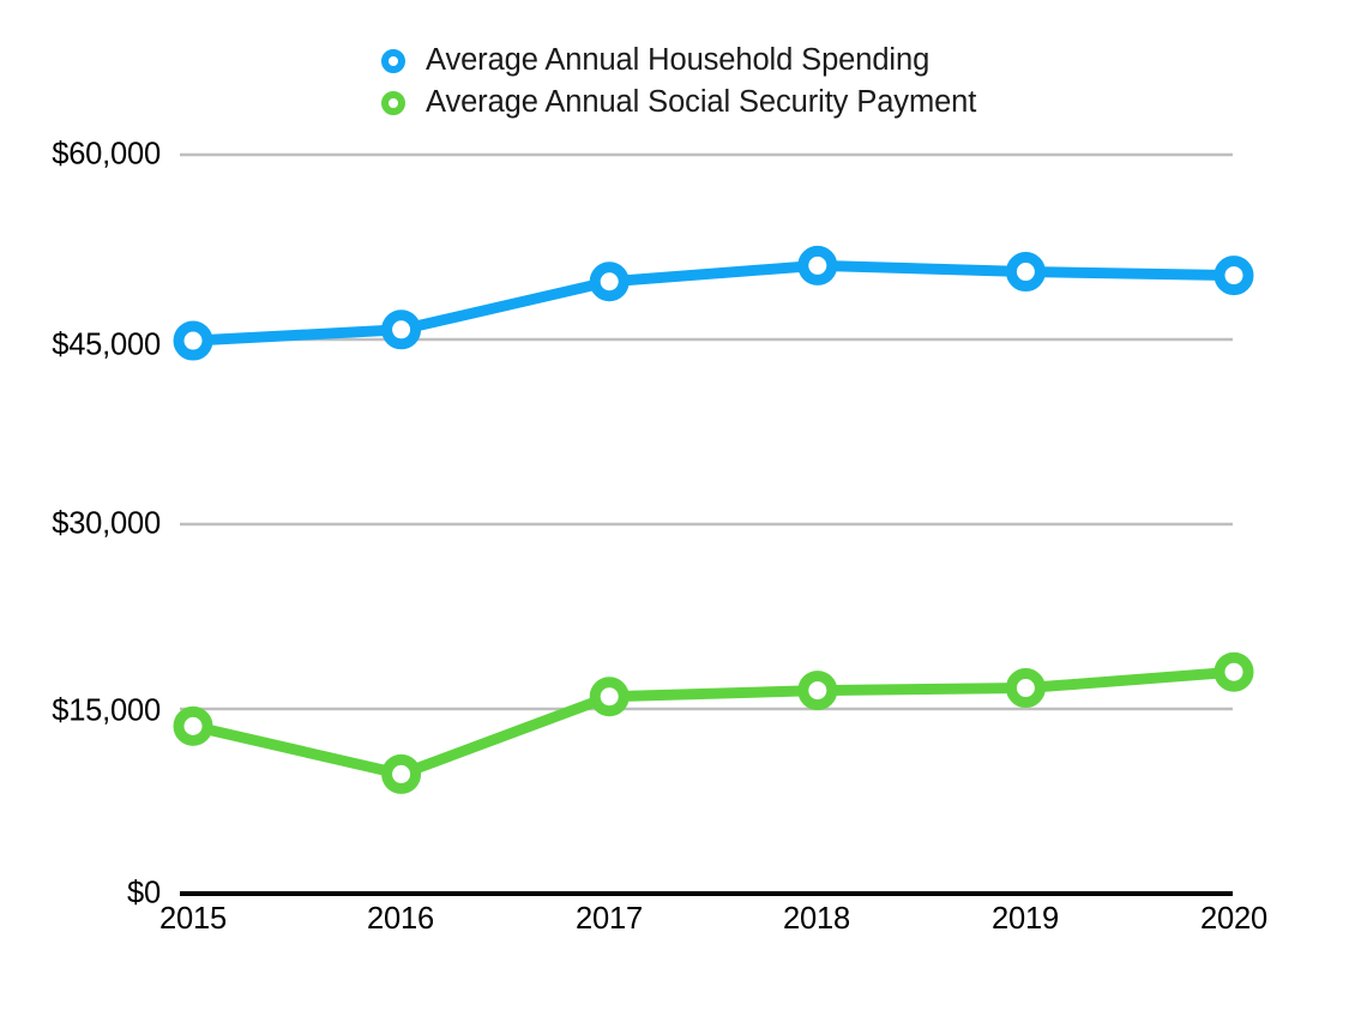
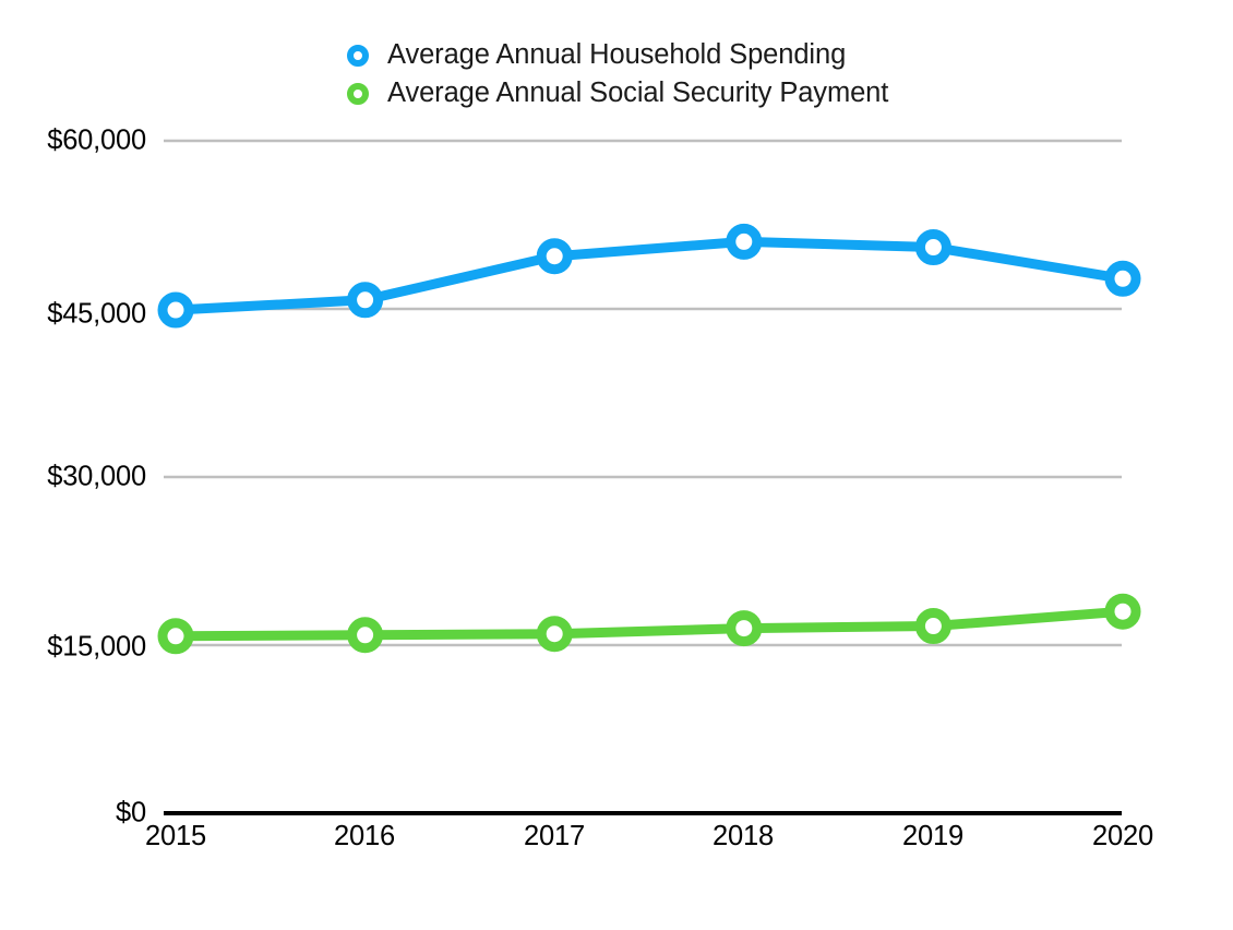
Average Annual Social Security Payment/2015: $13600 -> $15800
Average Annual Social Security Payment/2016: $9700 -> $15900
Average Annual Household Spending/2020: $50200 -> $47700
